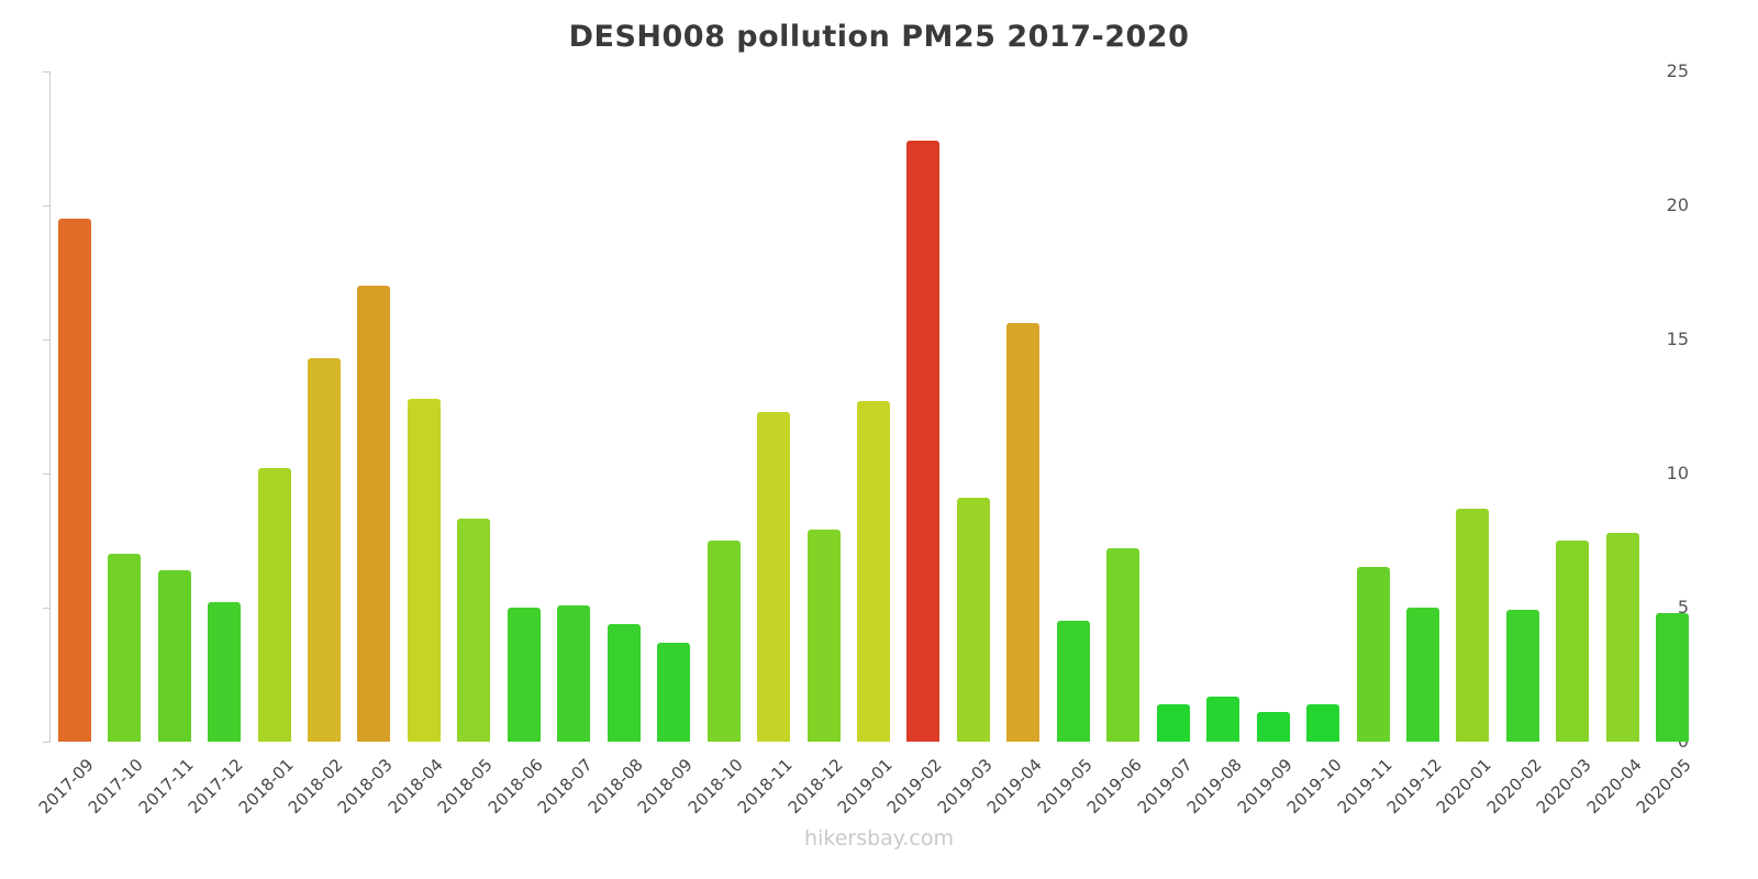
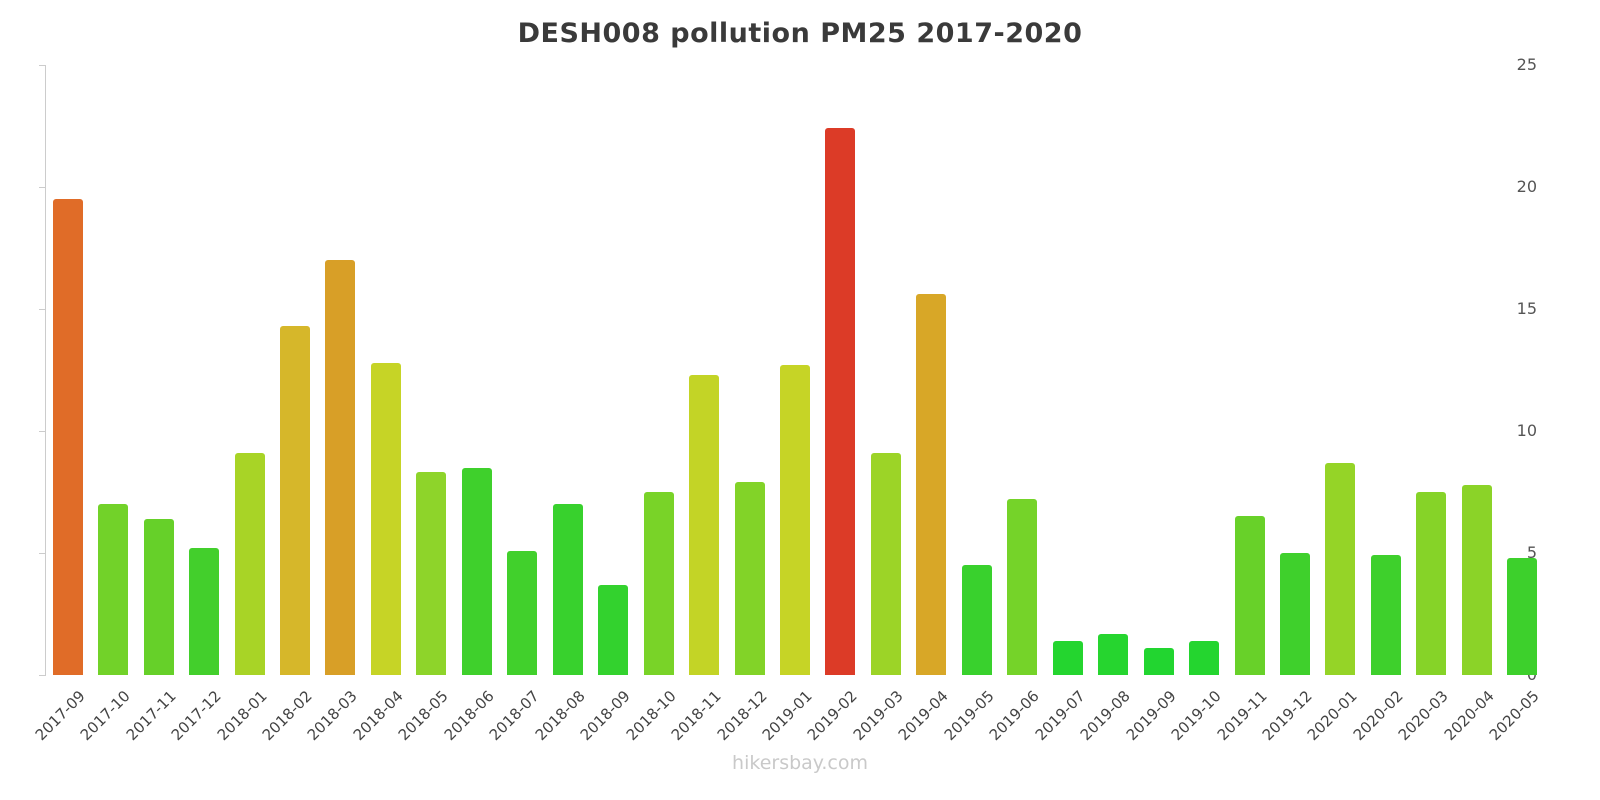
2018-01: 10.2 -> 9.1
2018-06: 5.0 -> 8.5
2018-08: 4.4 -> 7.0
